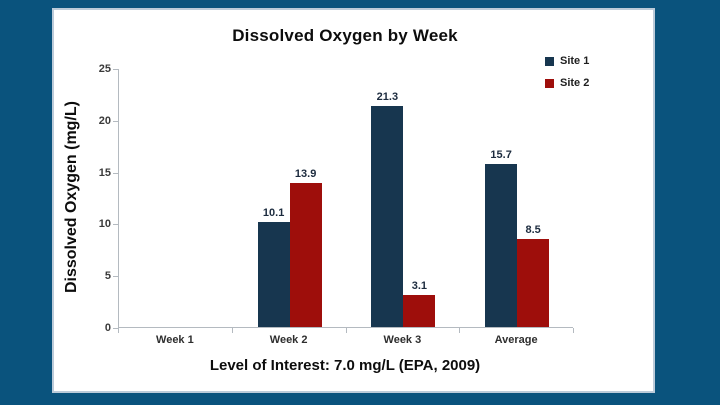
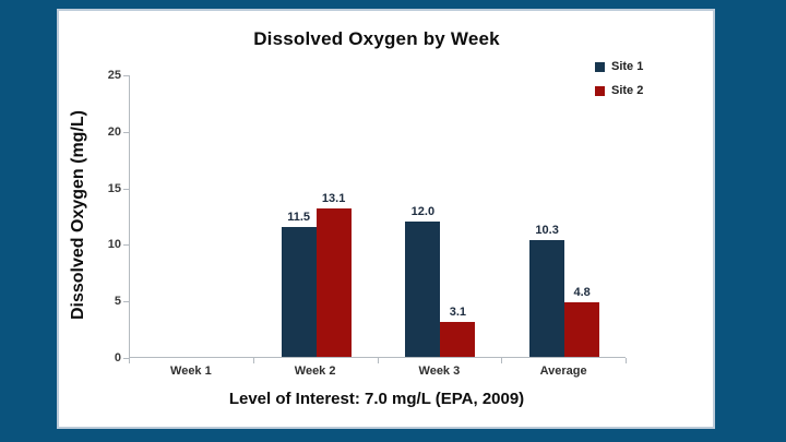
Site 1/Week 2: 10.1 -> 11.5
Site 2/Week 2: 13.9 -> 13.1
Site 1/Week 3: 21.3 -> 12.0
Site 1/Average: 15.7 -> 10.3
Site 2/Average: 8.5 -> 4.8
